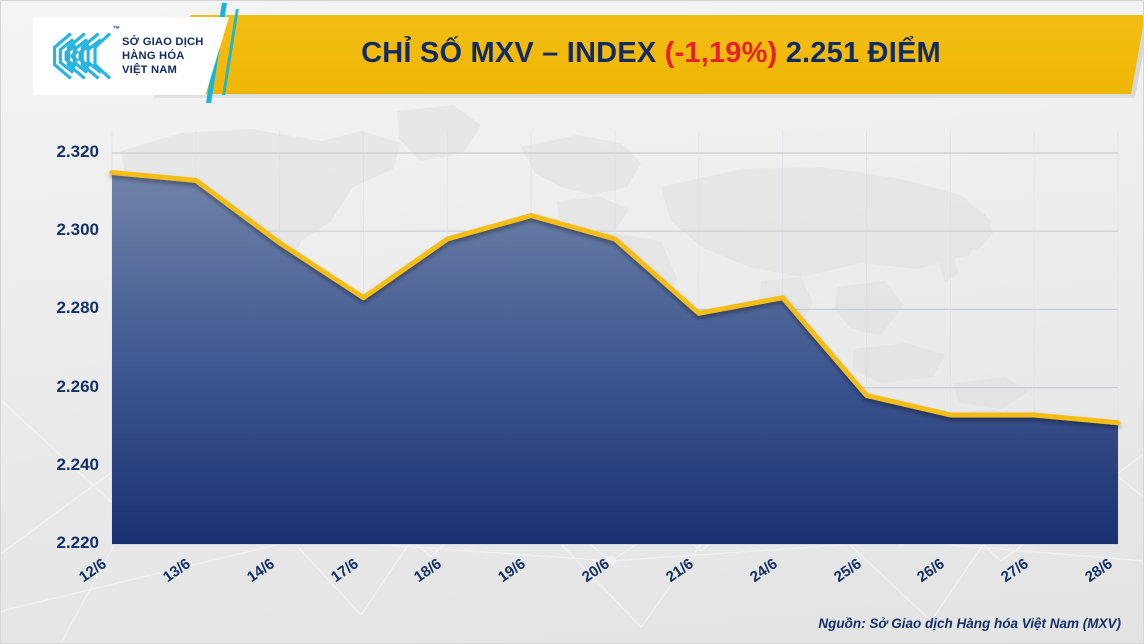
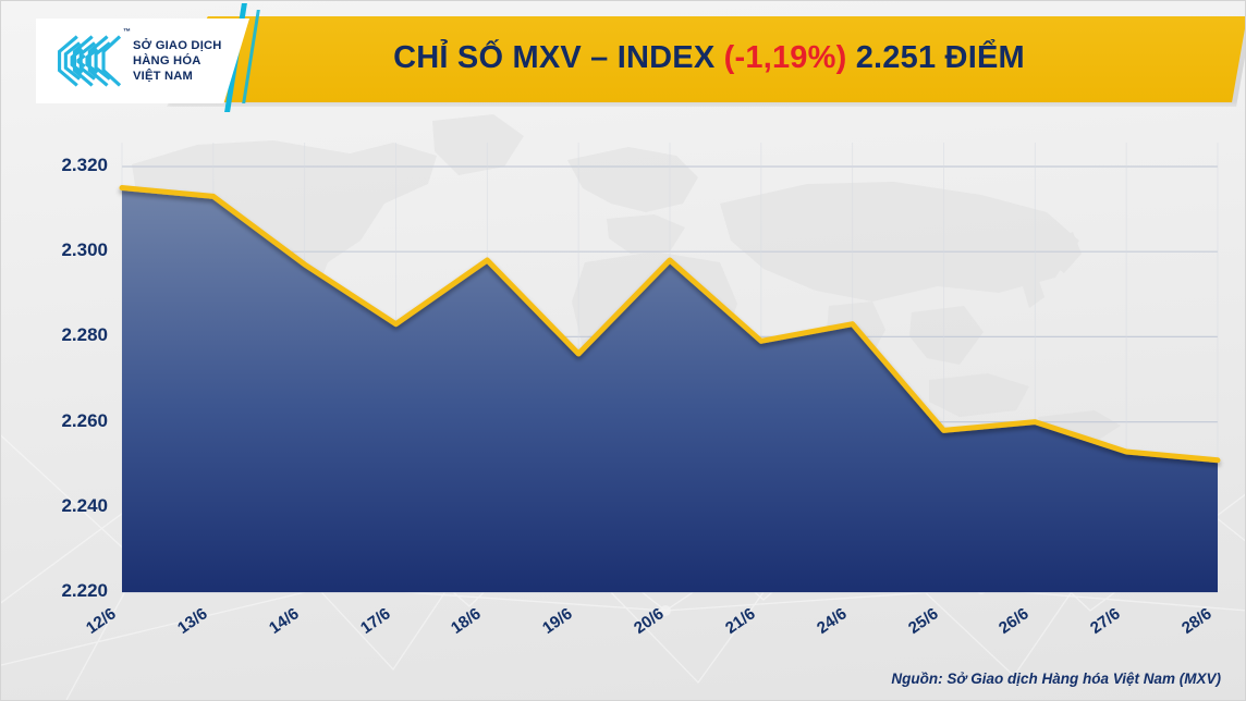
19/6: 2304 -> 2276
26/6: 2253 -> 2260
